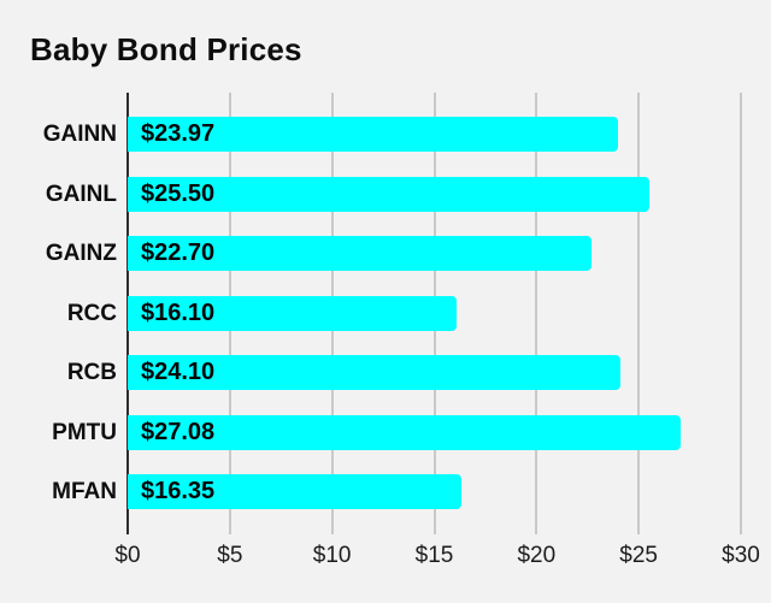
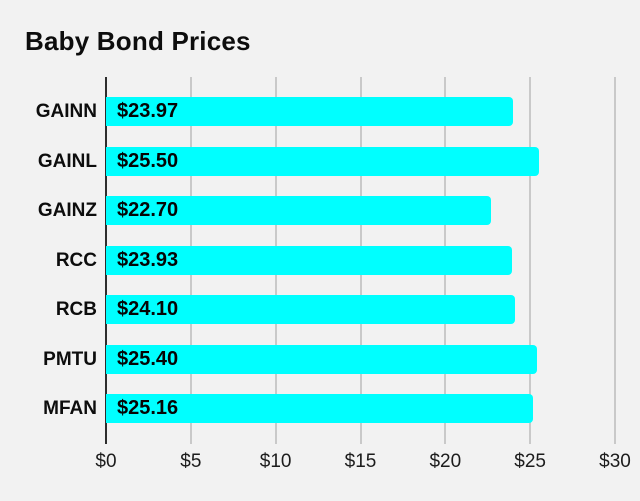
RCC: $16.10 -> $23.93
PMTU: $27.08 -> $25.40
MFAN: $16.35 -> $25.16
